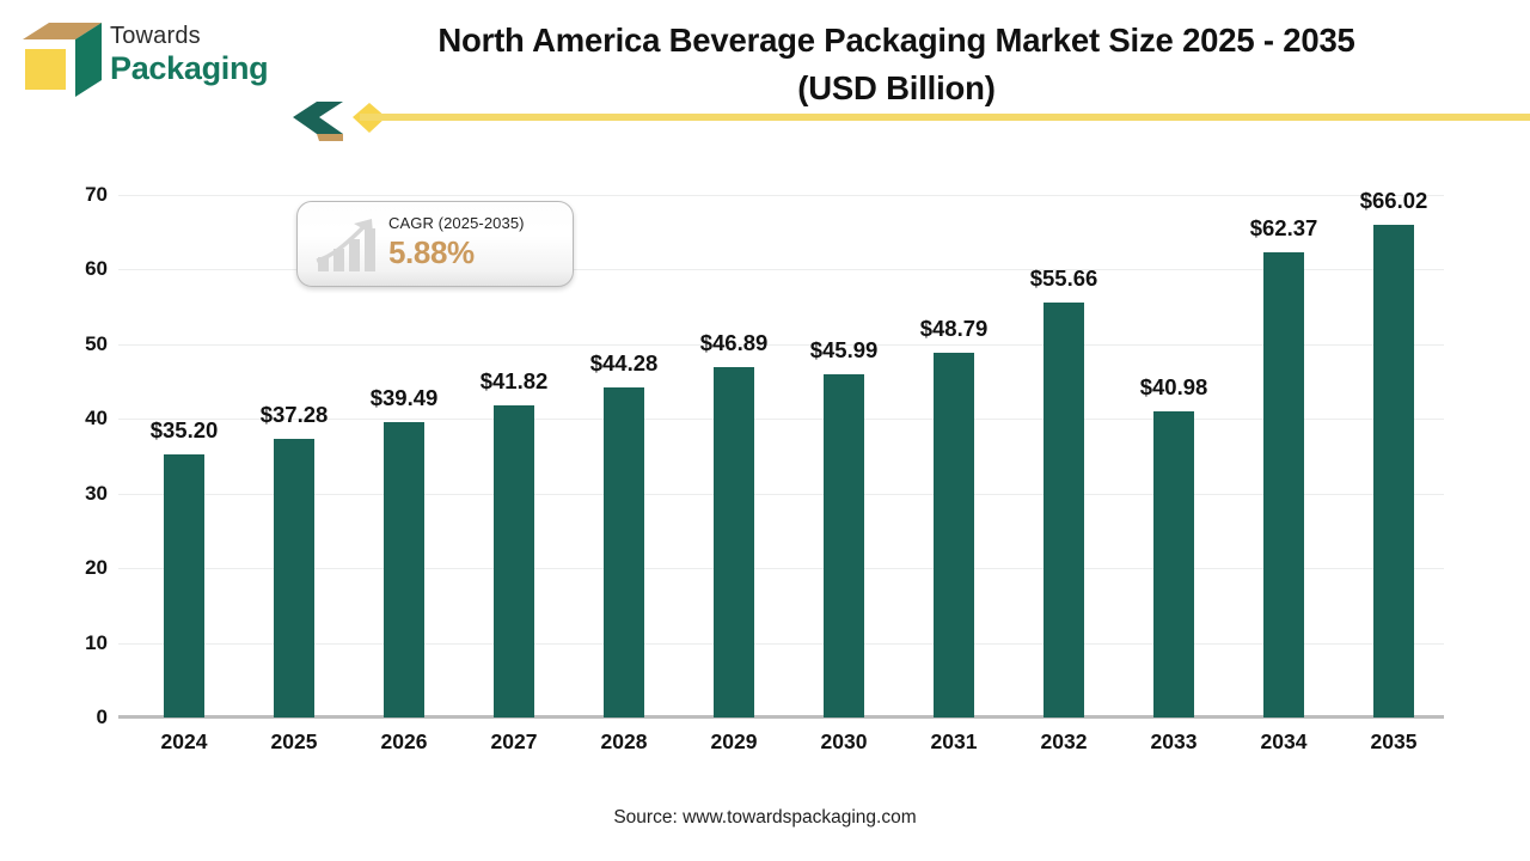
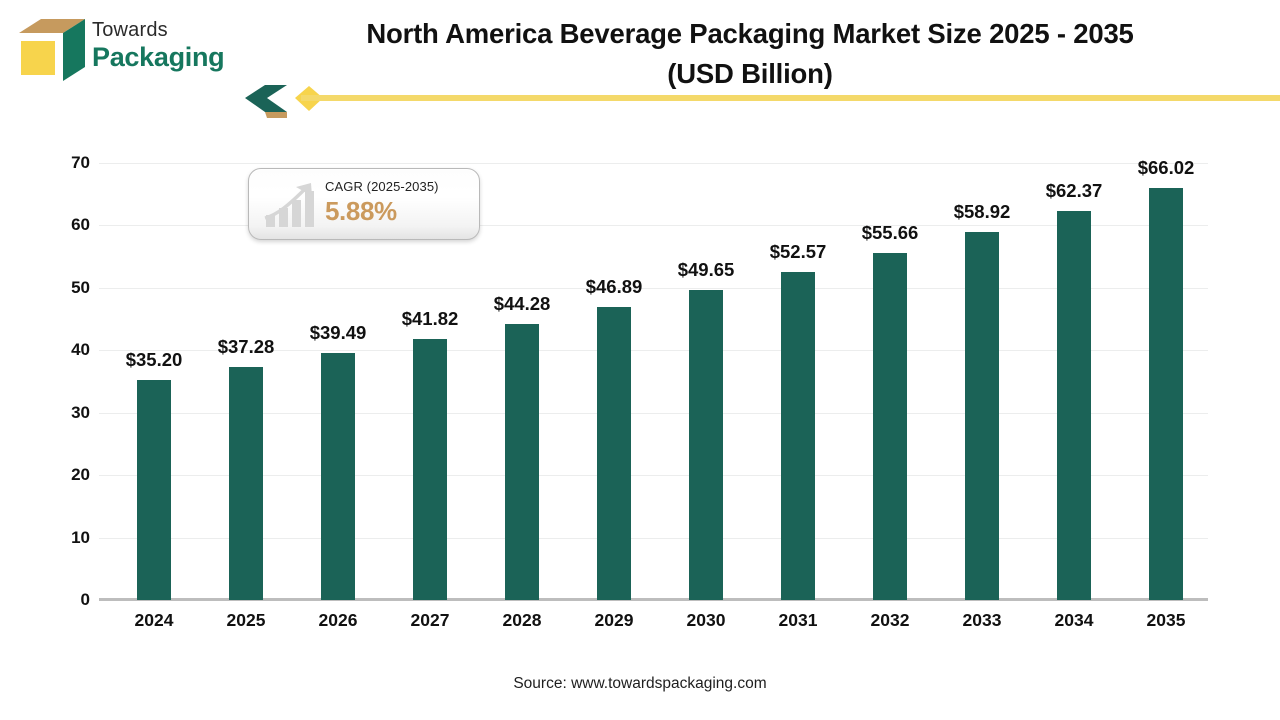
2030: $45.99 -> $49.65
2031: $48.79 -> $52.57
2033: $40.98 -> $58.92
